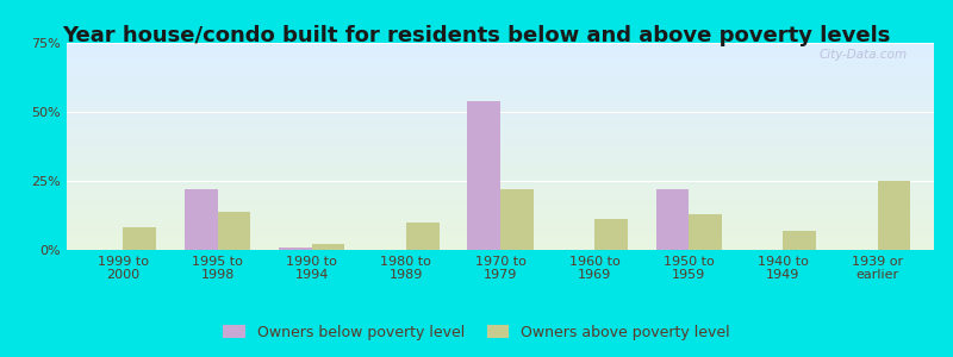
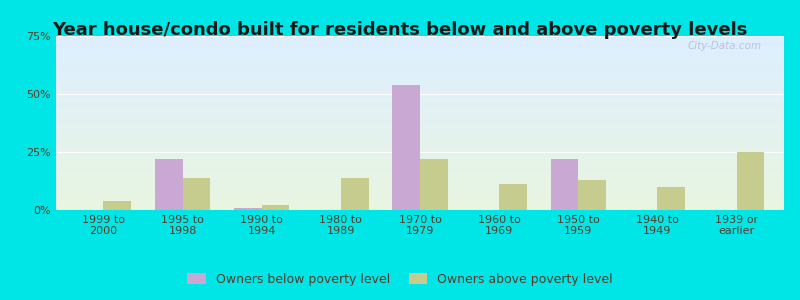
Owners above poverty level/1999 to 2000: 8% -> 4%
Owners above poverty level/1980 to 1989: 10% -> 14%
Owners above poverty level/1940 to 1949: 7% -> 10%
